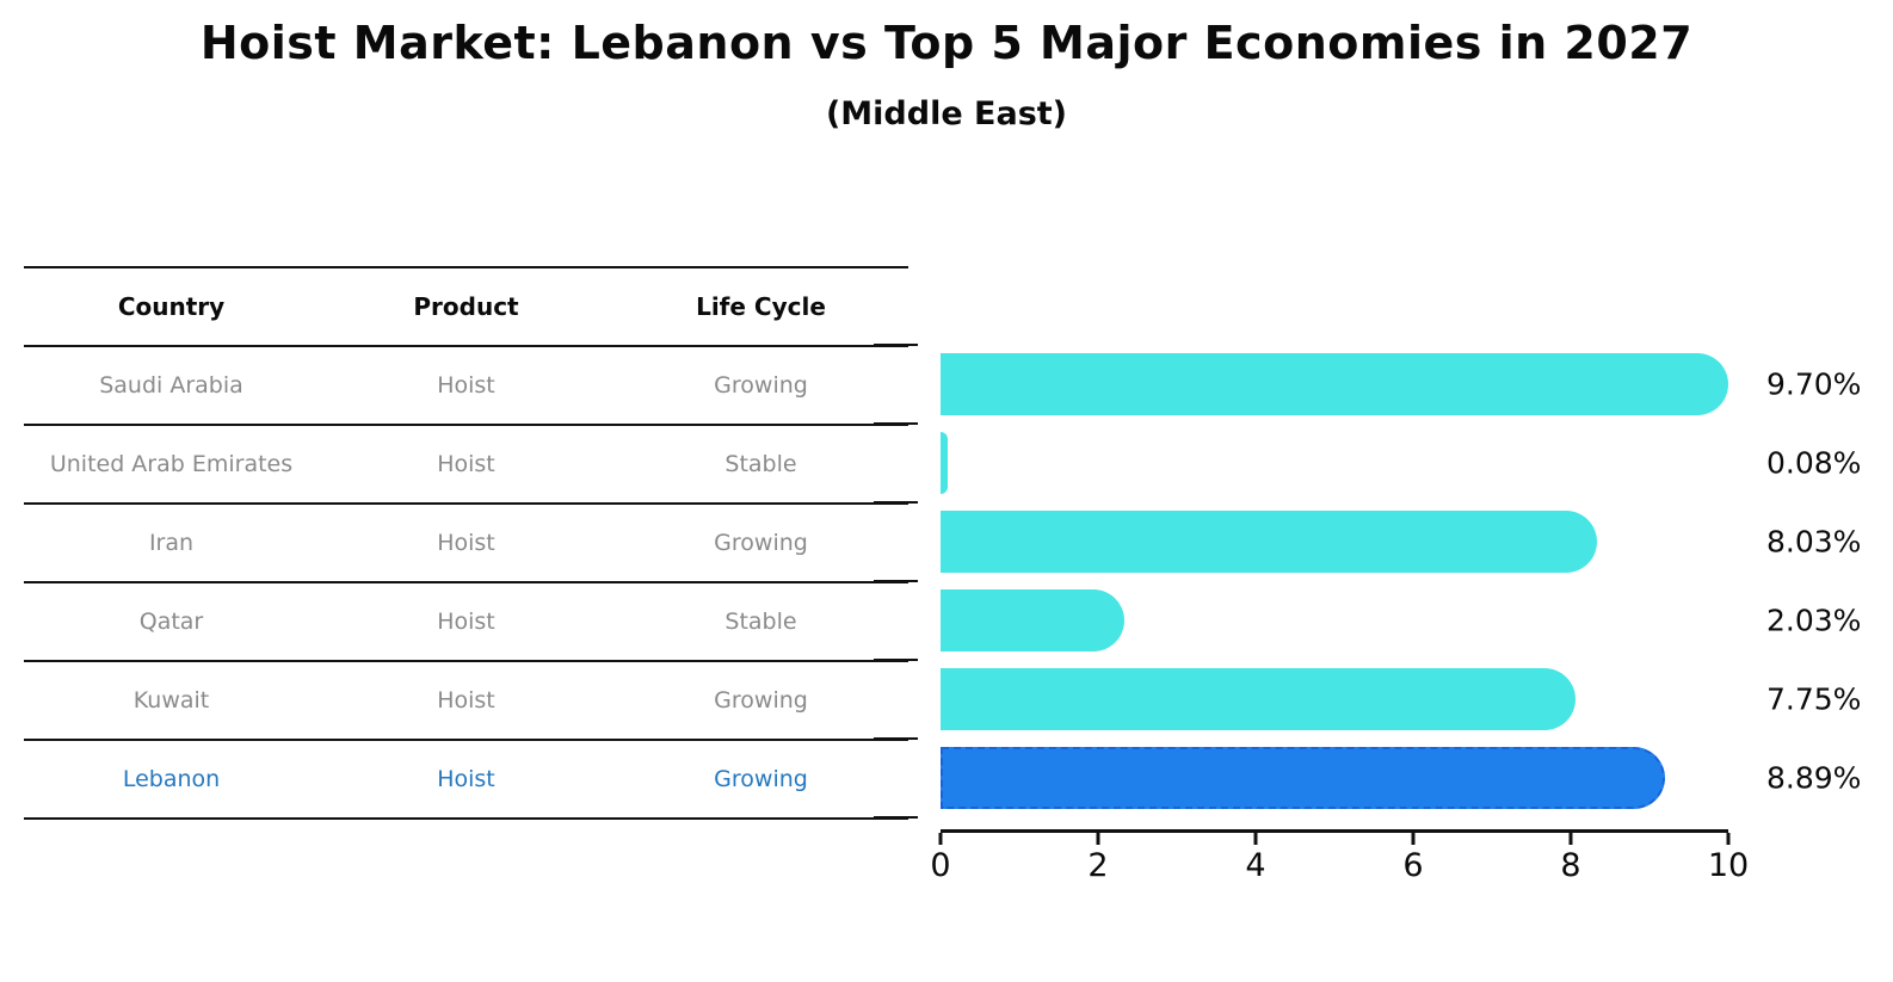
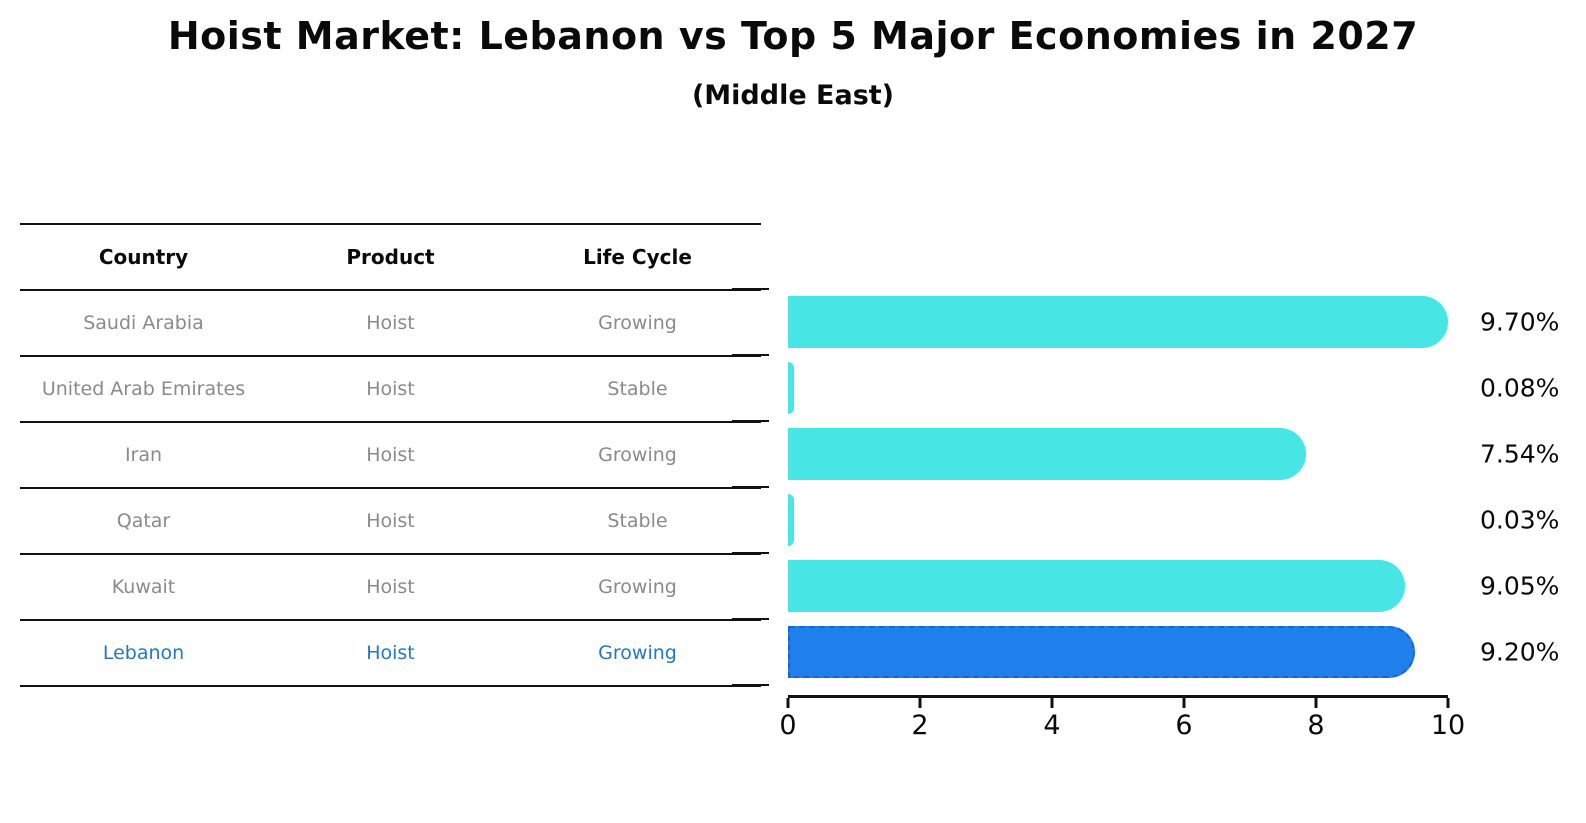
Iran: 8.03% -> 7.54%
Qatar: 2.03% -> 0.03%
Kuwait: 7.75% -> 9.05%
Lebanon: 8.89% -> 9.20%
